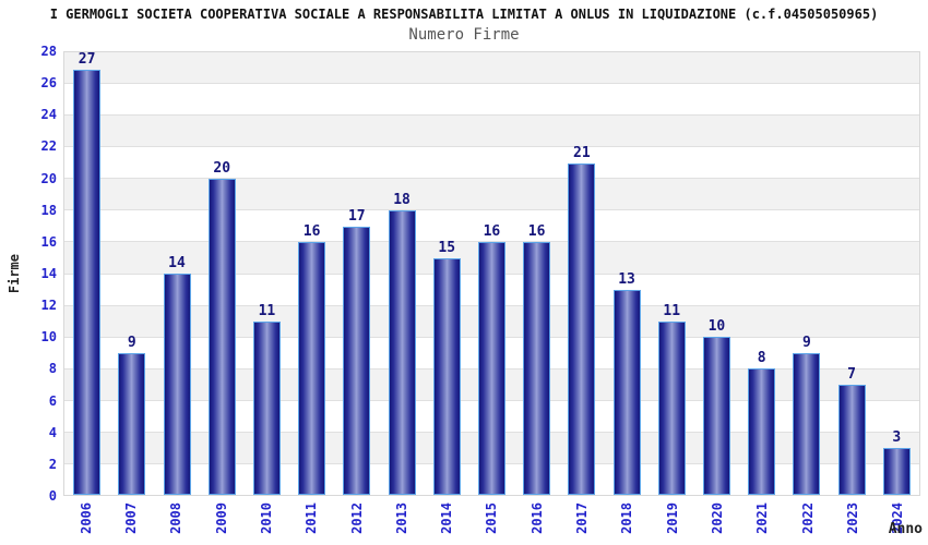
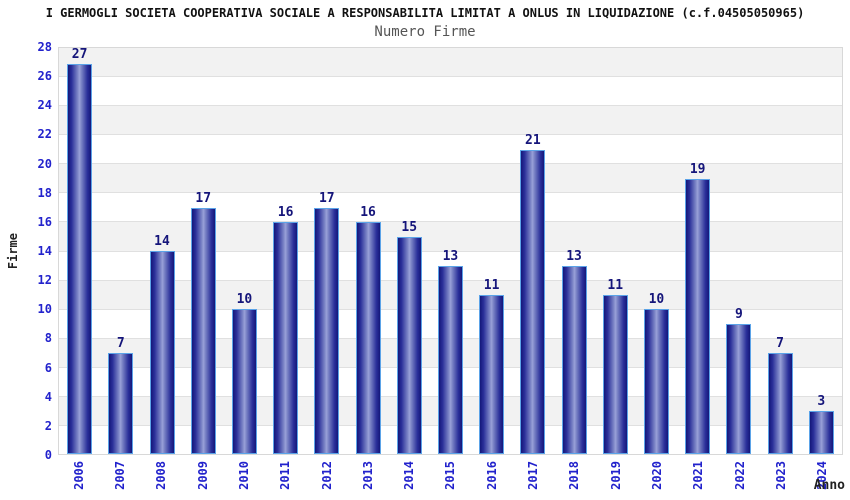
2007: 9 -> 7
2009: 20 -> 17
2010: 11 -> 10
2013: 18 -> 16
2015: 16 -> 13
2016: 16 -> 11
2021: 8 -> 19
